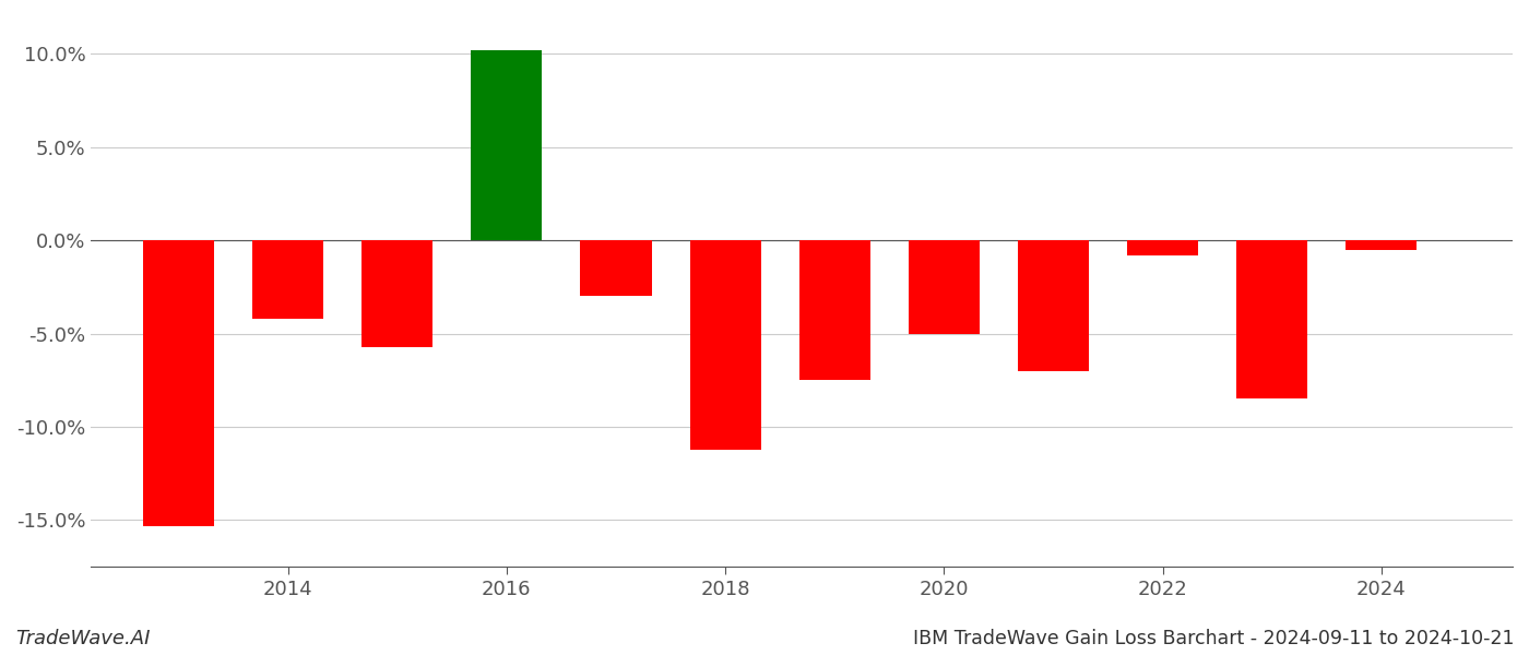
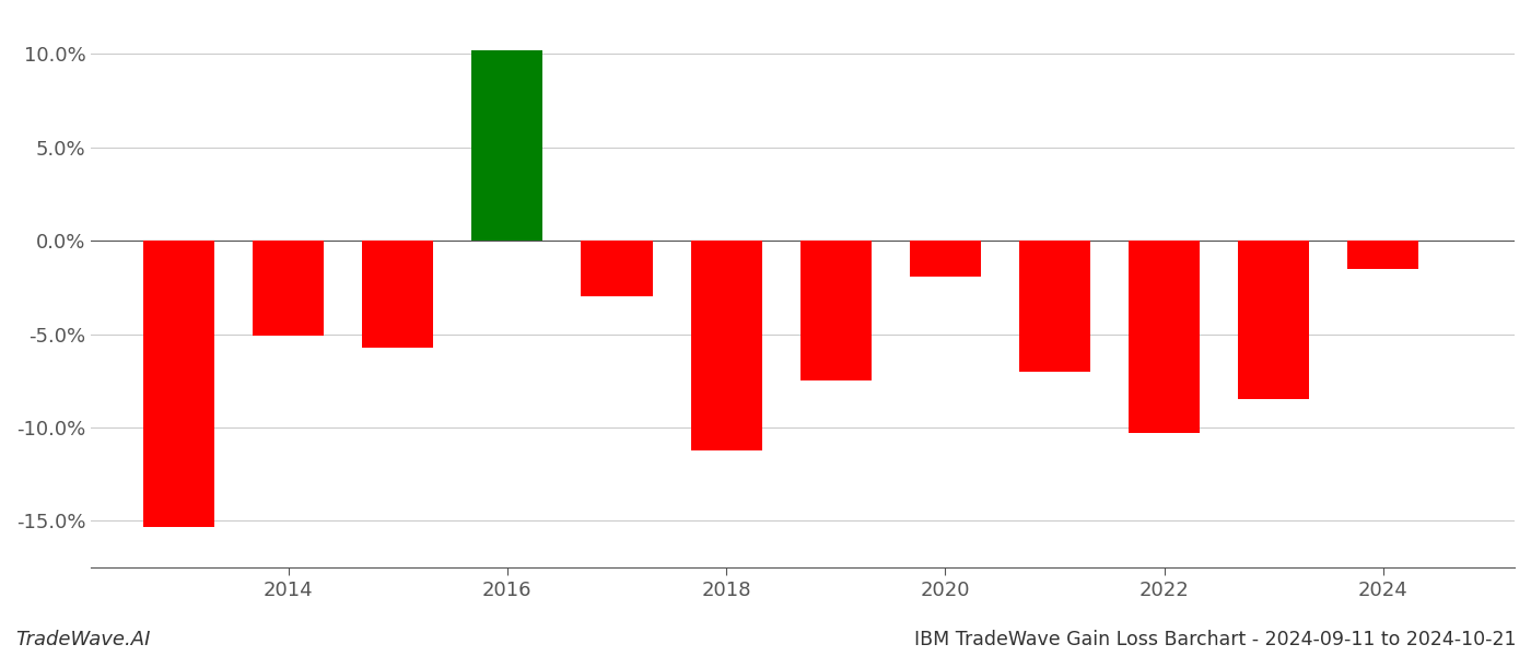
2014: -4.2% -> -5.1%
2020: -5.0% -> -1.9%
2022: -0.8% -> -10.3%
2024: -0.5% -> -1.5%
